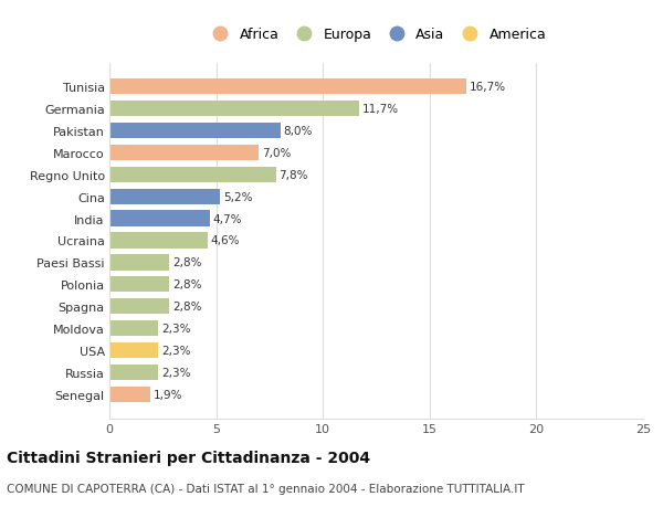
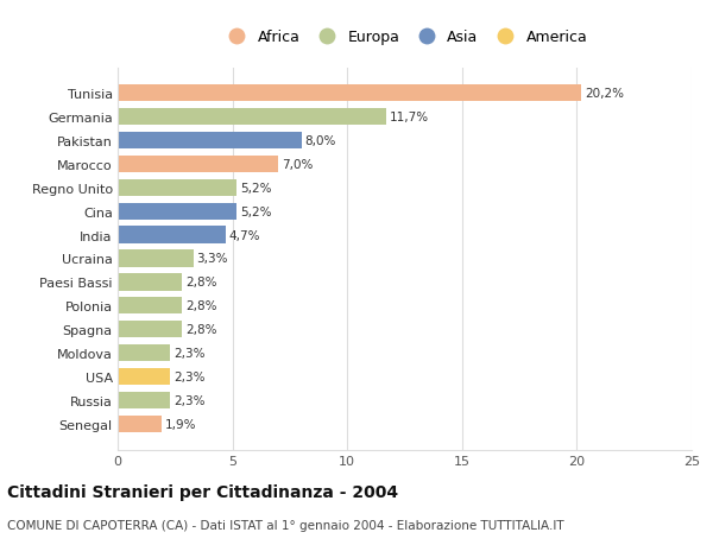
Tunisia: 16,7% -> 20,2%
Regno Unito: 7,8% -> 5,2%
Ucraina: 4,6% -> 3,3%
